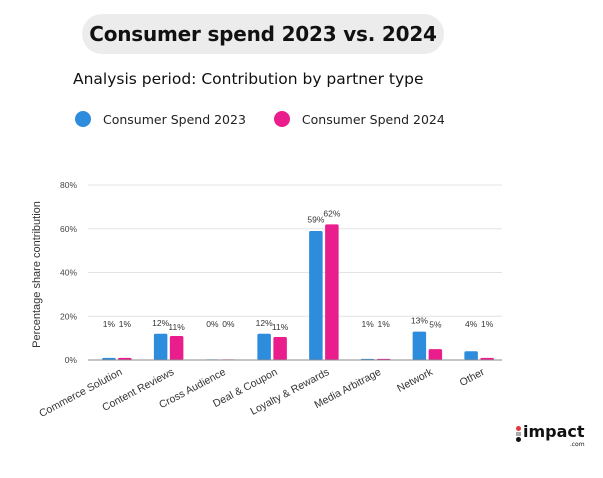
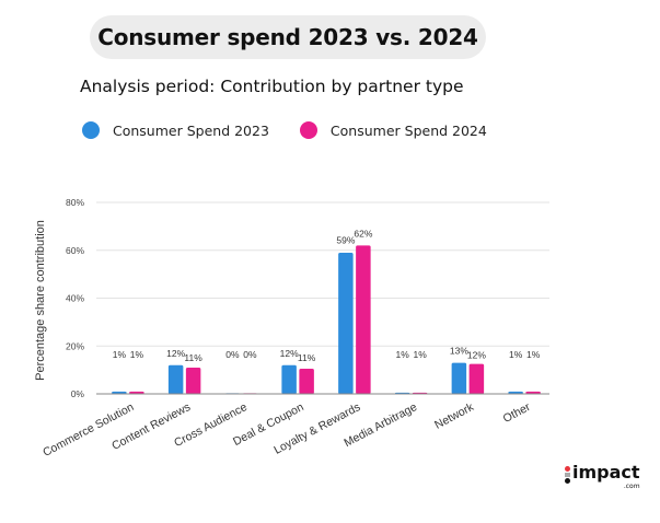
Consumer Spend 2024/Network: 5% -> 12%
Consumer Spend 2023/Other: 4% -> 1%
